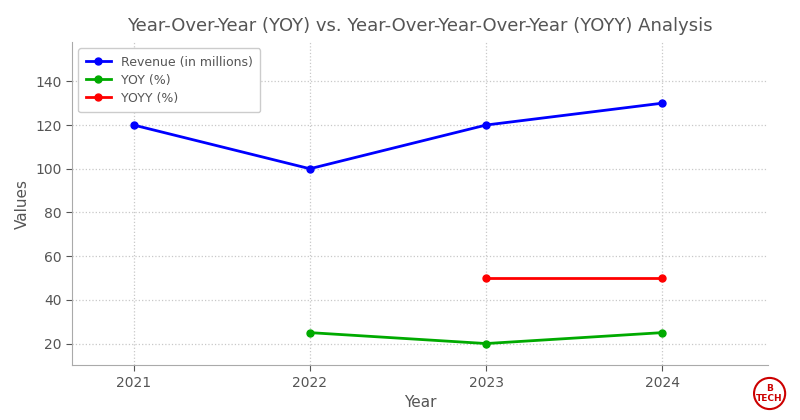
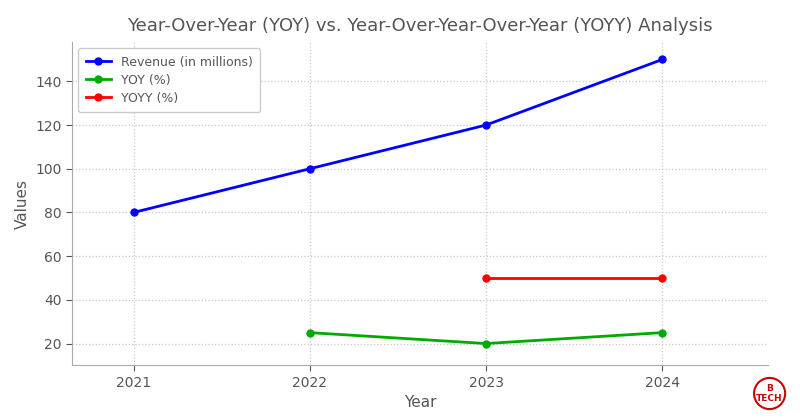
Revenue (in millions)/2021: 120 -> 80
Revenue (in millions)/2024: 130 -> 150
